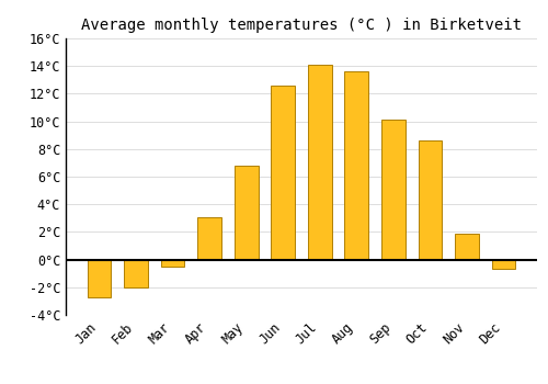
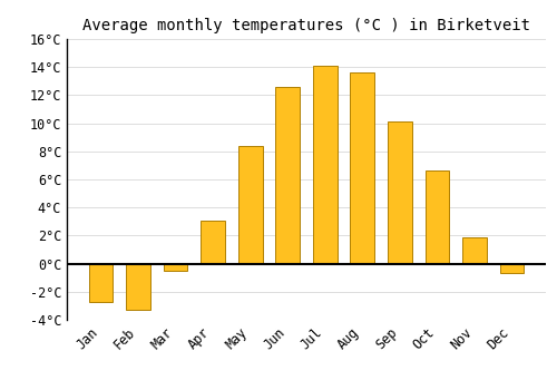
Feb: -2.0°C -> -3.3°C
May: 6.8°C -> 8.4°C
Oct: 8.6°C -> 6.6°C
